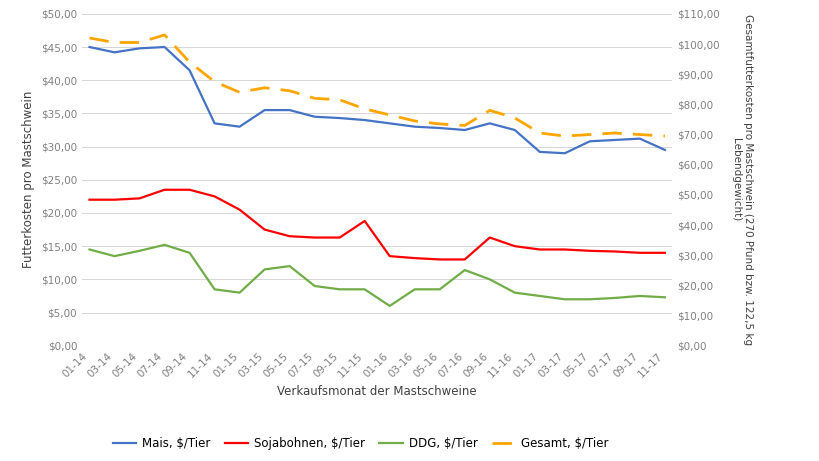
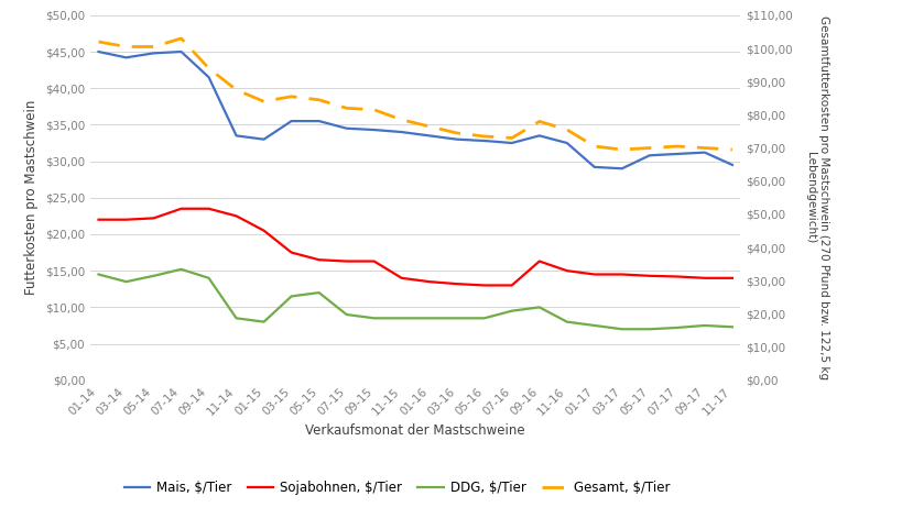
Sojabohnen, $/Tier/11-15: $18,8 -> $14,0
DDG, $/Tier/01-16: $6,0 -> $8,5
DDG, $/Tier/07-16: $11,4 -> $9,5
